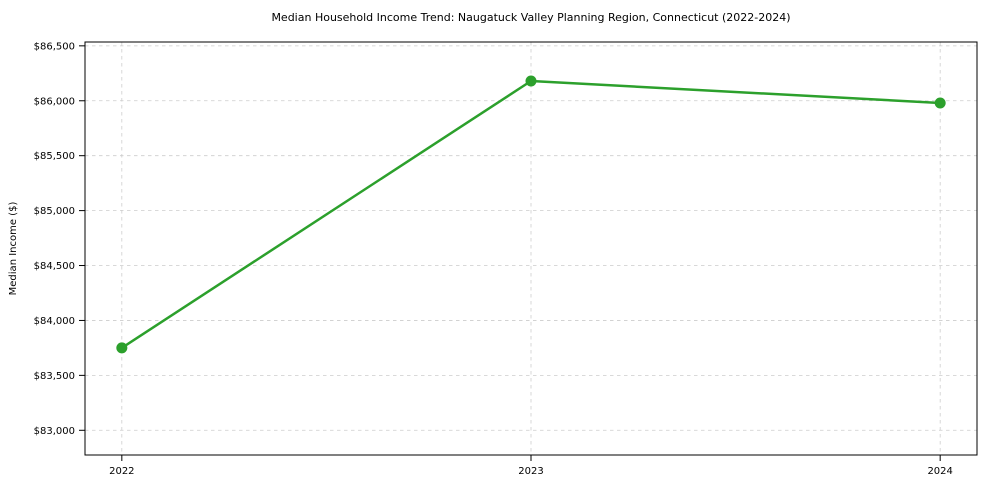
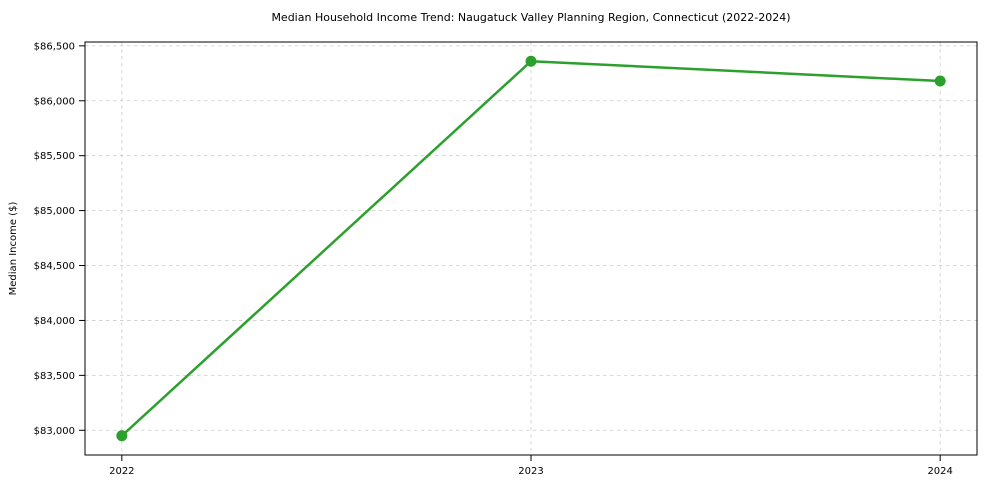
2022: $83750 -> $82950
2023: $86180 -> $86360
2024: $85980 -> $86180
